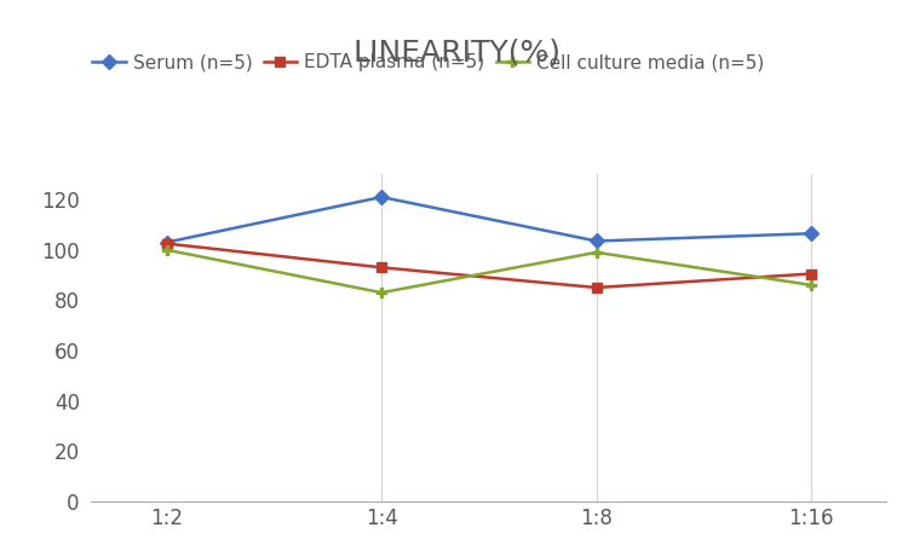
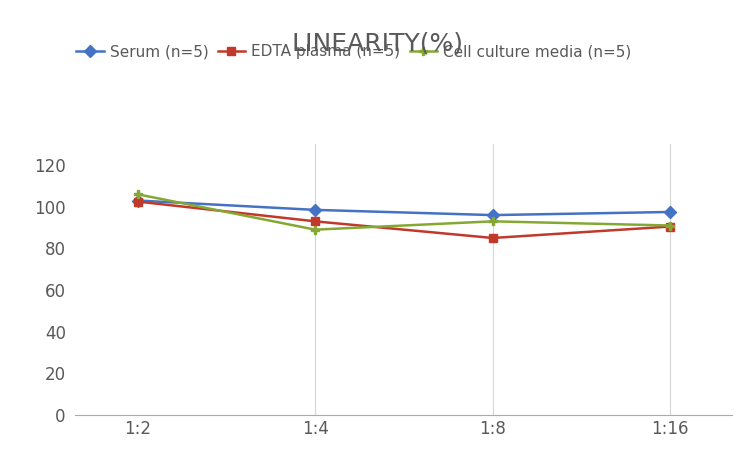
Cell culture media (n=5)/1:2: 100 -> 106
Serum (n=5)/1:4: 121.0 -> 98.5
Cell culture media (n=5)/1:4: 83 -> 89
Serum (n=5)/1:8: 103.5 -> 96.0
Cell culture media (n=5)/1:8: 99 -> 93
Serum (n=5)/1:16: 106.5 -> 97.5
Cell culture media (n=5)/1:16: 86 -> 91
